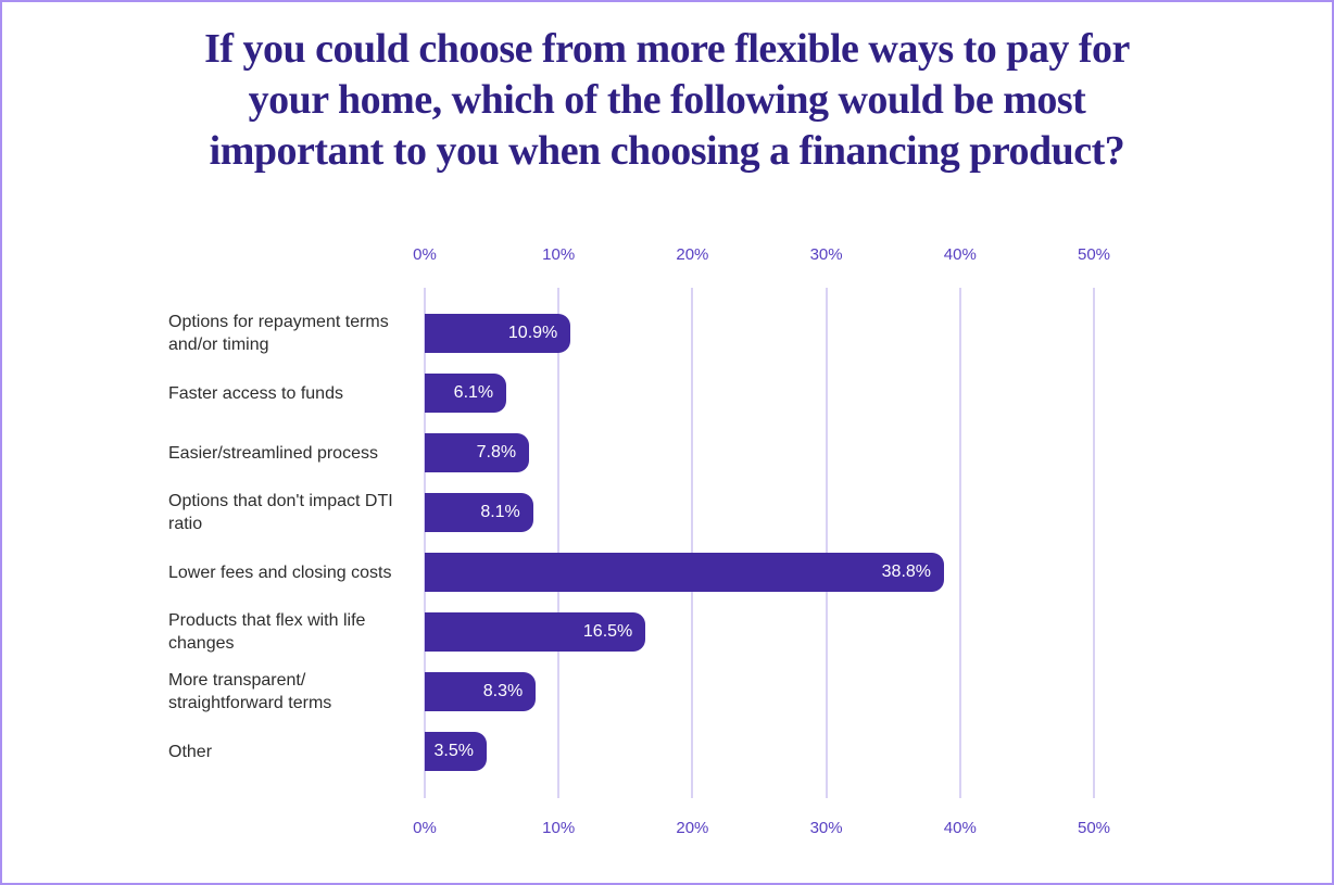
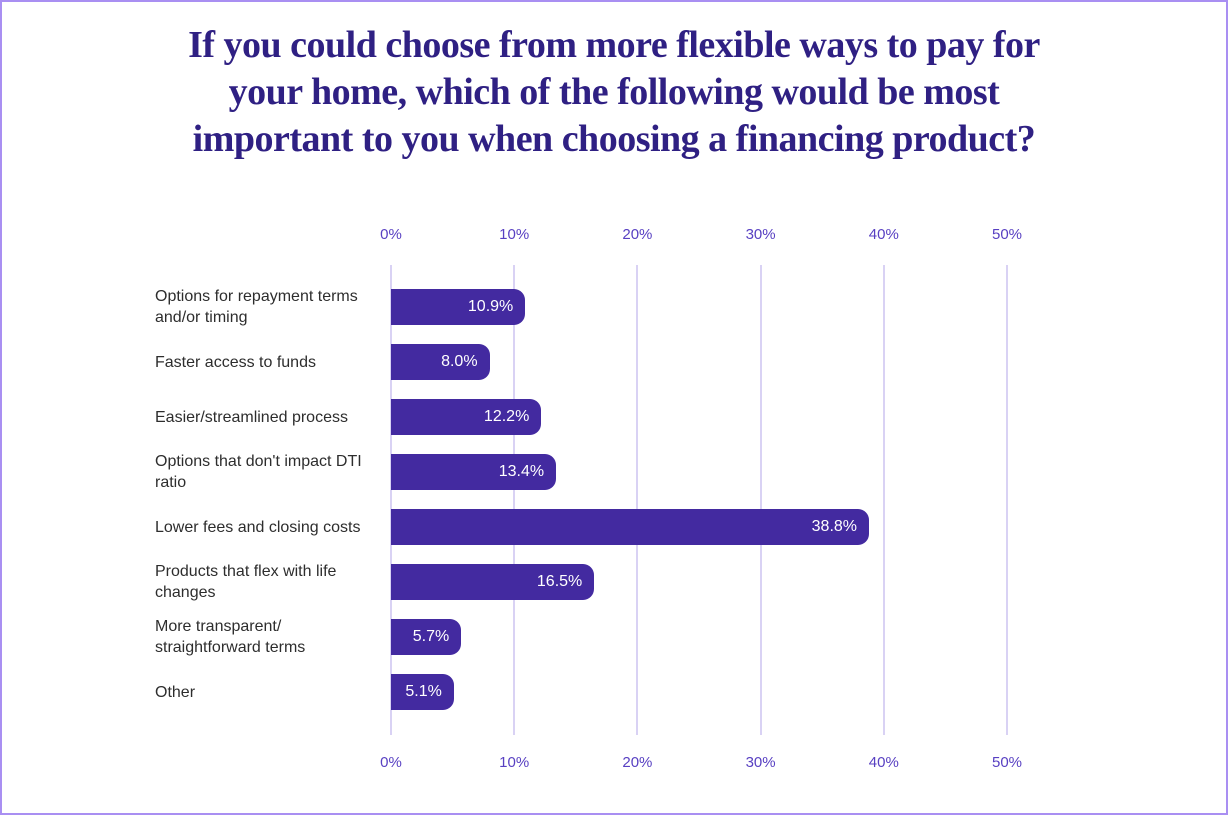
Faster access to funds: 6.1% -> 8.0%
Easier/streamlined process: 7.8% -> 12.2%
Options that don't impact DTI ratio: 8.1% -> 13.4%
More transparent/ straightforward terms: 8.3% -> 5.7%
Other: 3.5% -> 5.1%
